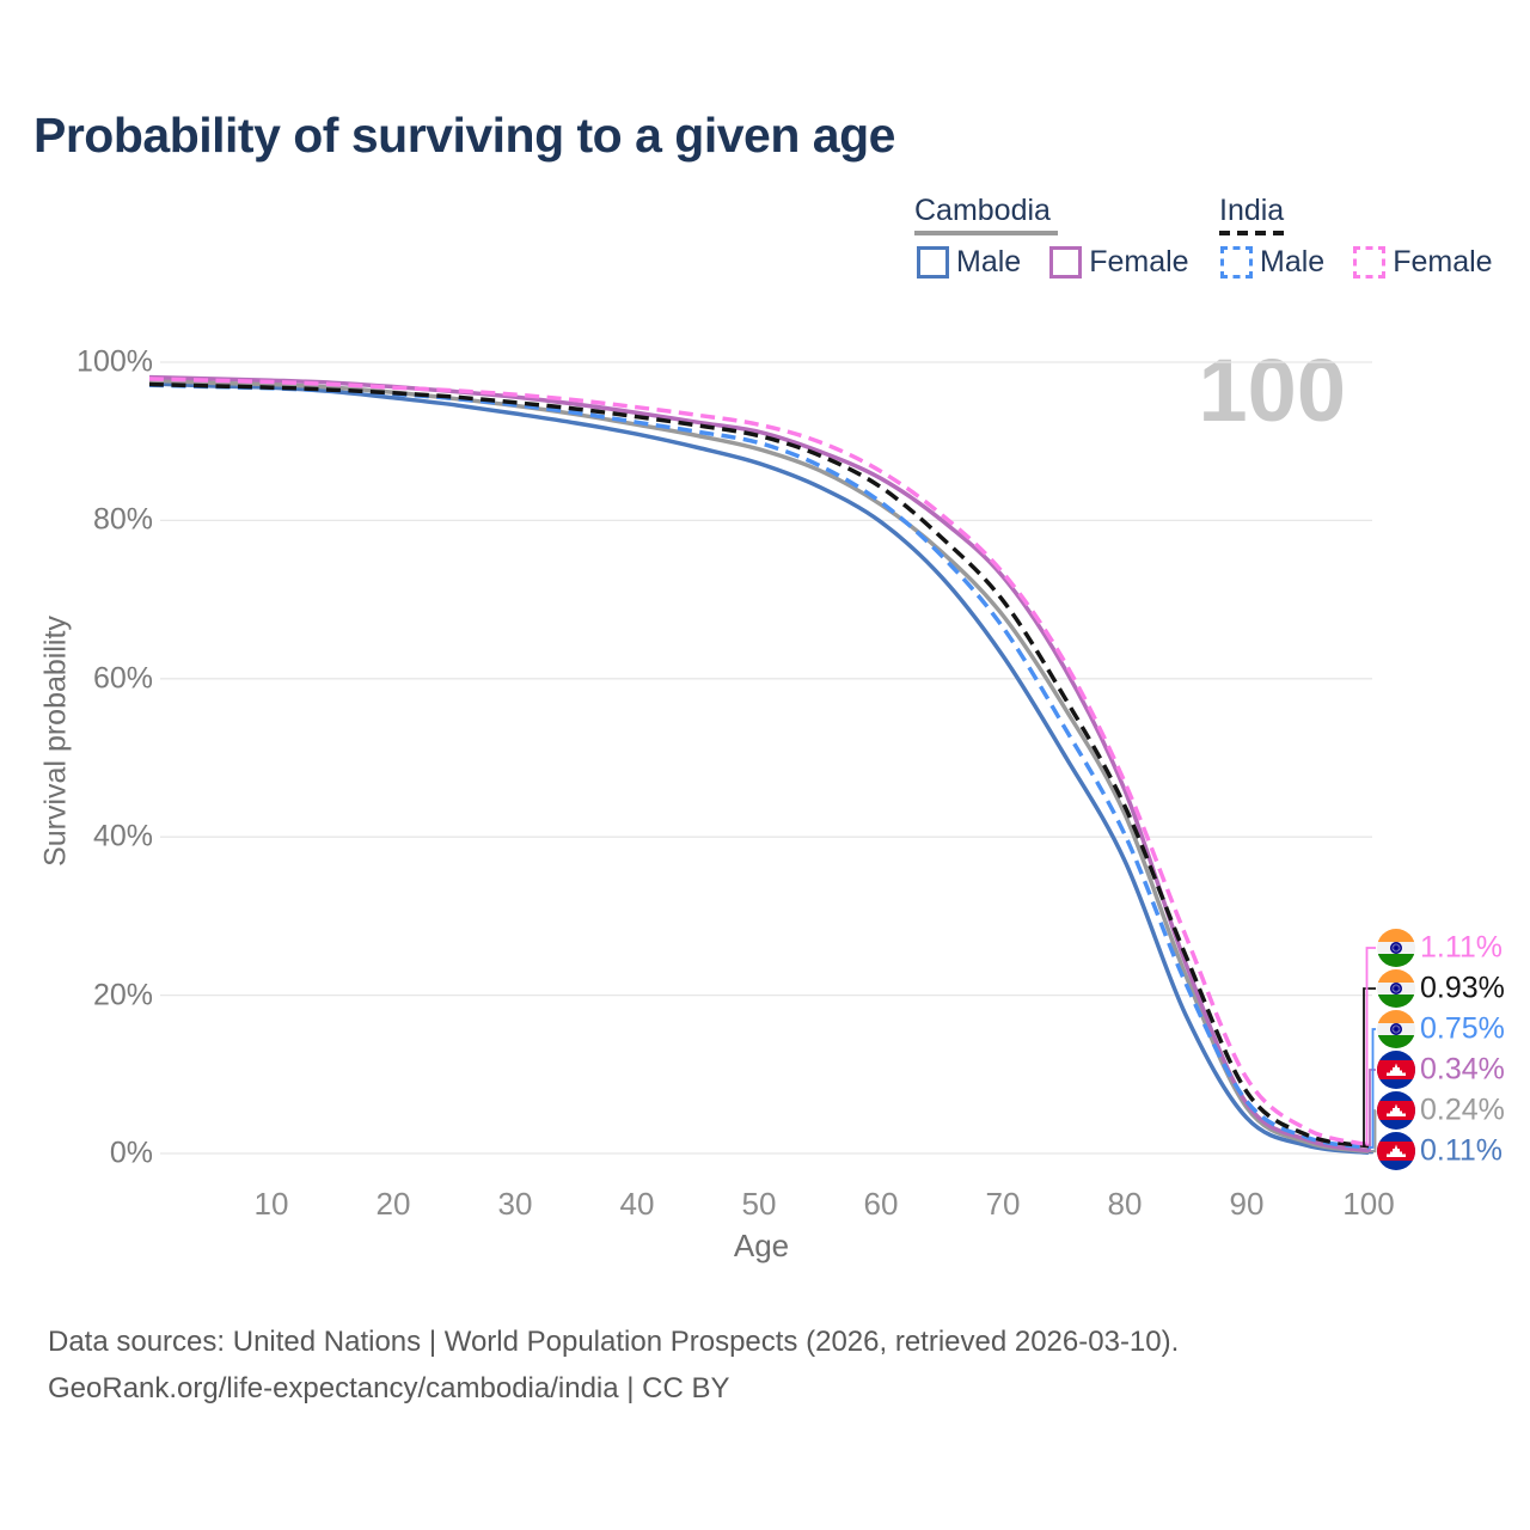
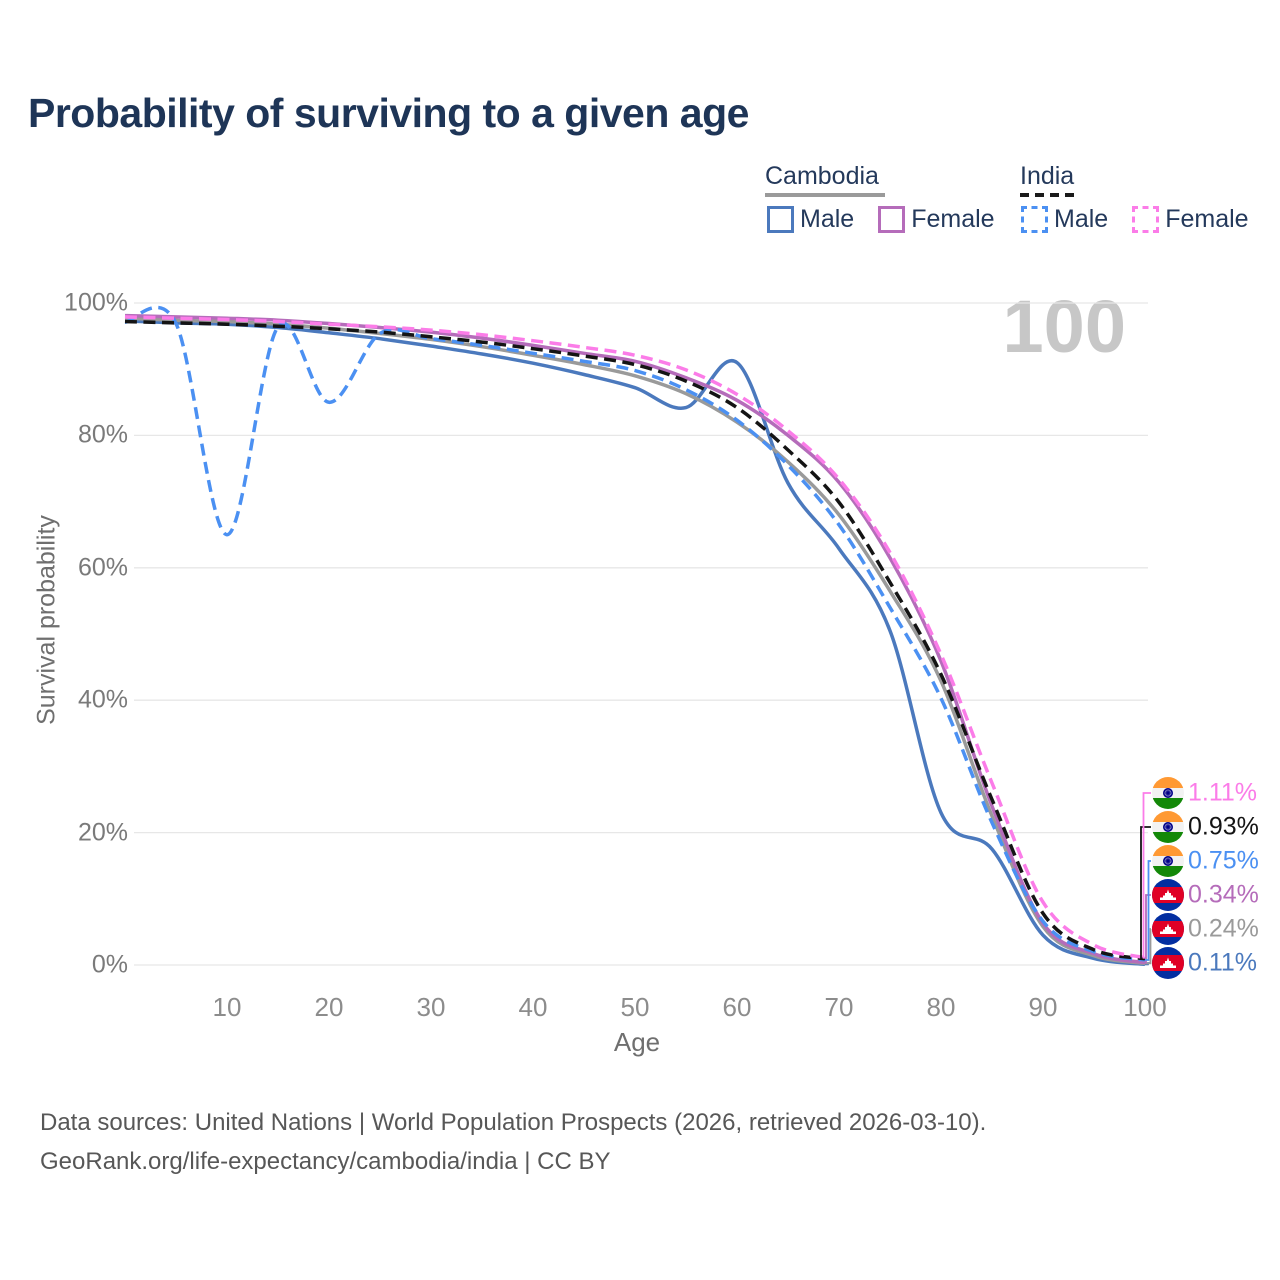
India Male/10: 97% -> 65%
India Male/20: 96% -> 85%
Cambodia Male/60: 80% -> 91%
Cambodia Male/80: 37% -> 23%
